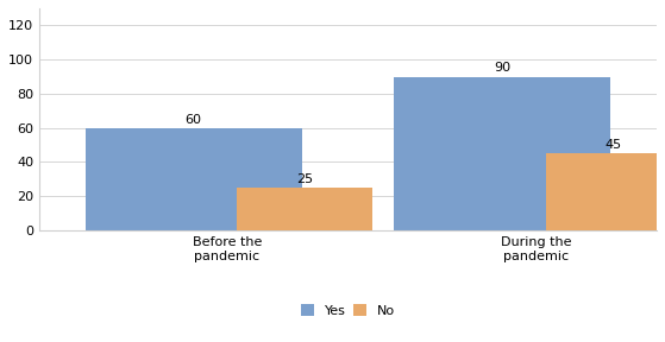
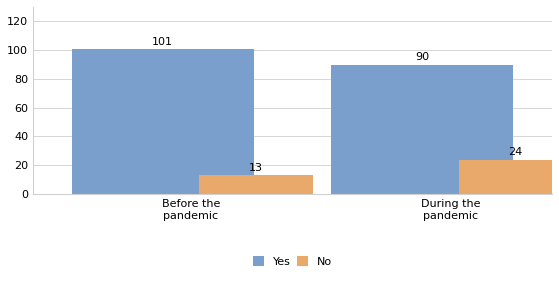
Yes/Before the pandemic: 60 -> 101
No/Before the pandemic: 25 -> 13
No/During the pandemic: 45 -> 24
